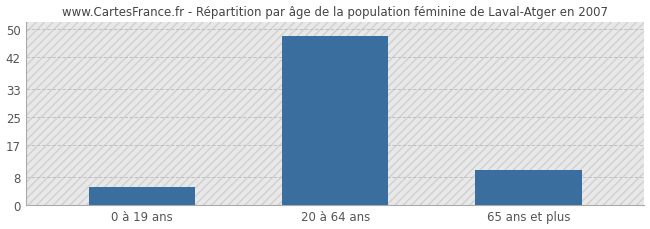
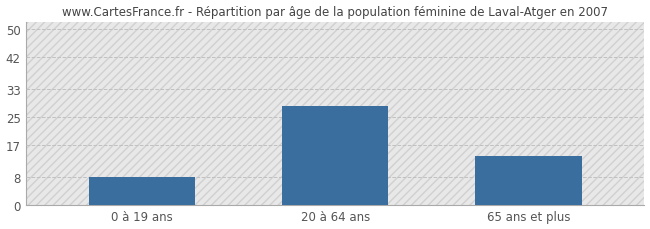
0 à 19 ans: 5 -> 8
20 à 64 ans: 48 -> 28
65 ans et plus: 10 -> 14
